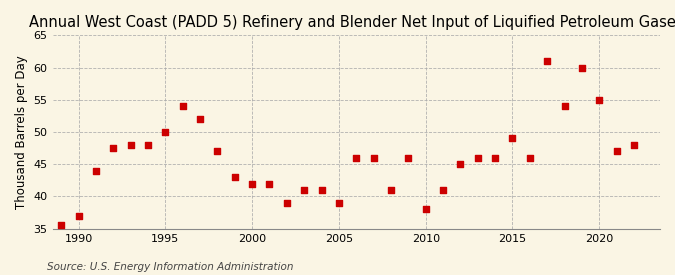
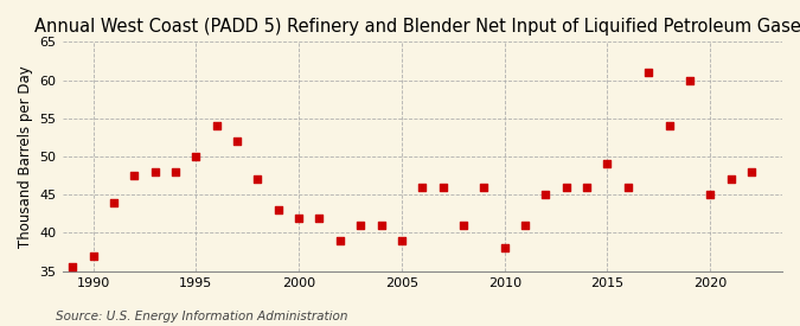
2020: 55.0 -> 45.0
